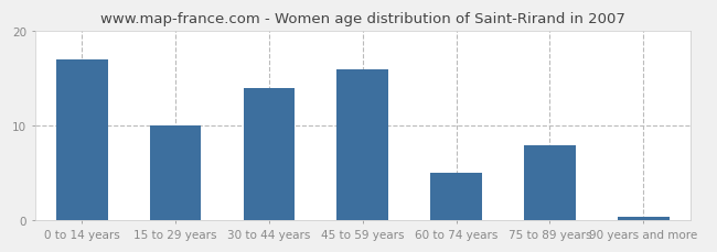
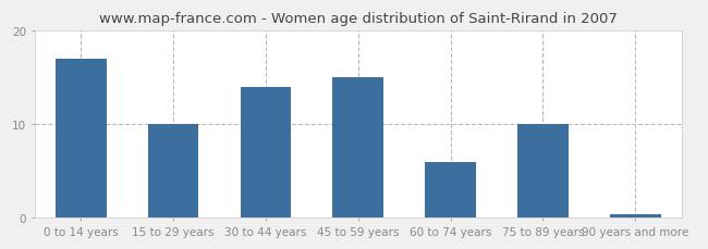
45 to 59 years: 16.0 -> 15.0
60 to 74 years: 5.0 -> 6.0
75 to 89 years: 8.0 -> 10.0
